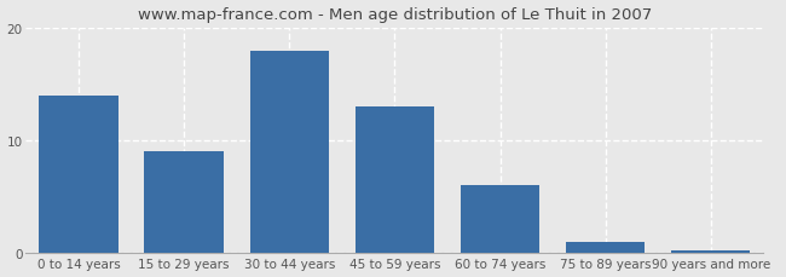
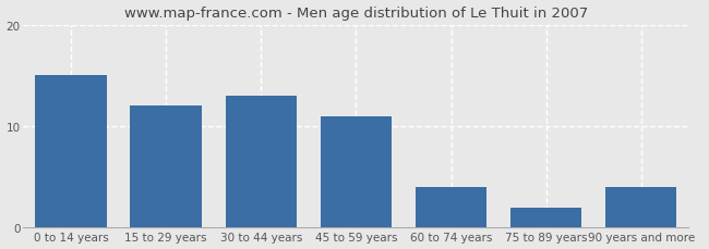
0 to 14 years: 14.0 -> 15.0
15 to 29 years: 9.0 -> 12.0
30 to 44 years: 18.0 -> 13.0
45 to 59 years: 13.0 -> 11.0
60 to 74 years: 6.0 -> 4.0
75 to 89 years: 1.0 -> 2.0
90 years and more: 0.2 -> 4.0
